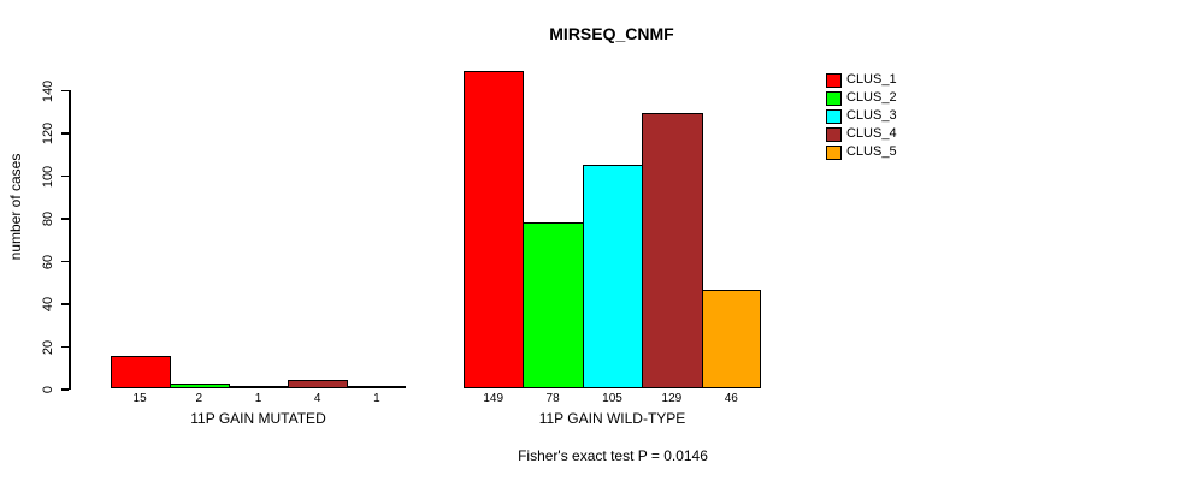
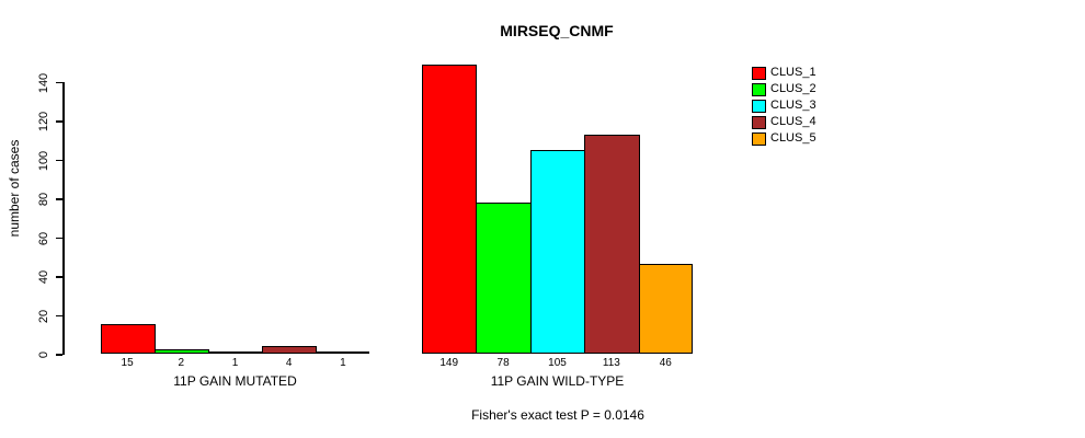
CLUS_4/11P GAIN WILD-TYPE: 129 -> 113
